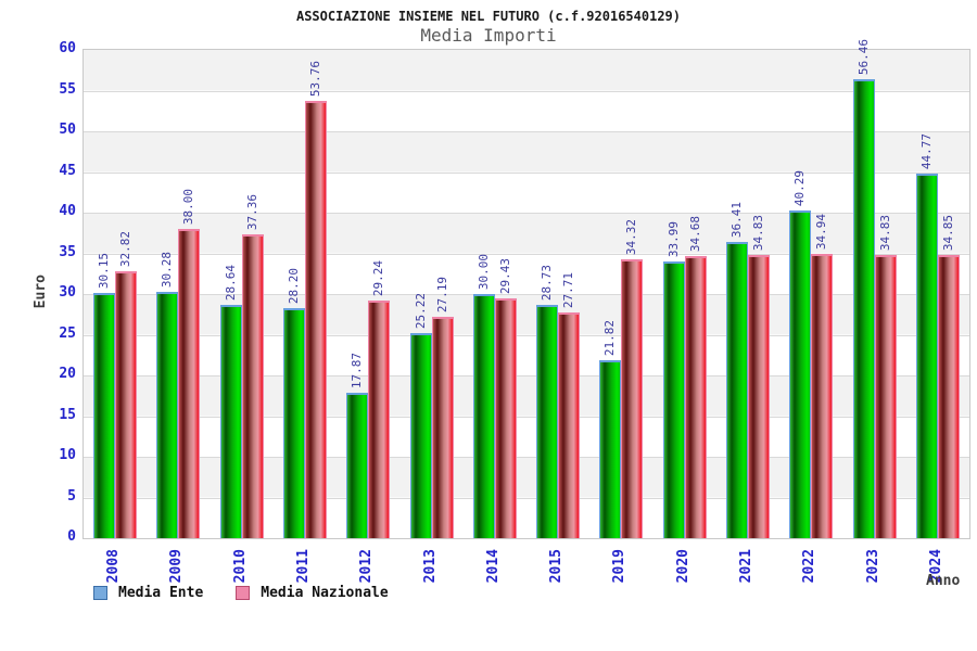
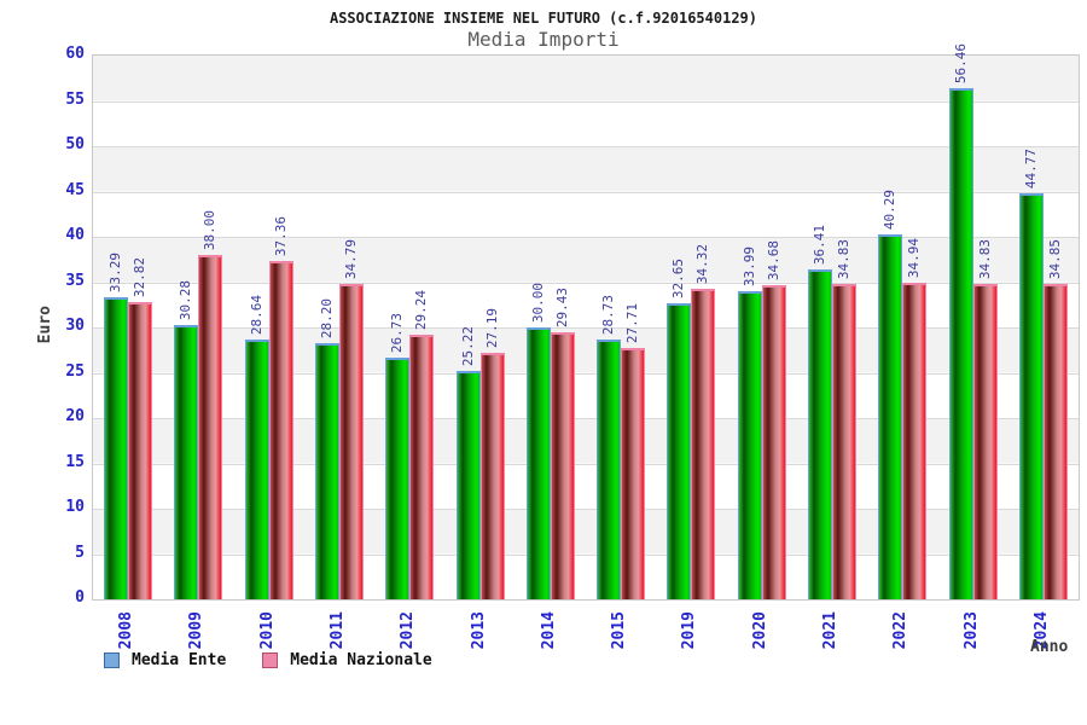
Media Ente/2008: 30.15 -> 33.29
Media Nazionale/2011: 53.76 -> 34.79
Media Ente/2012: 17.87 -> 26.73
Media Ente/2019: 21.82 -> 32.65
